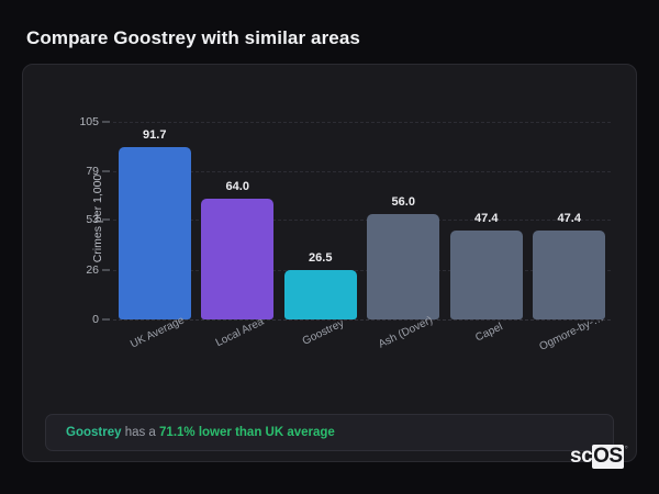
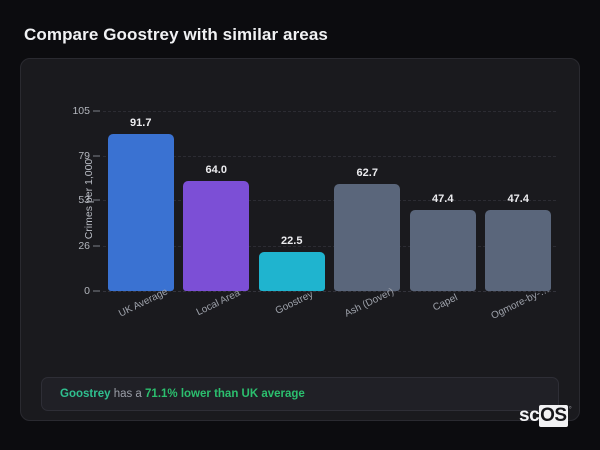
Goostrey: 26.5 -> 22.5
Ash (Dover): 56.0 -> 62.7
